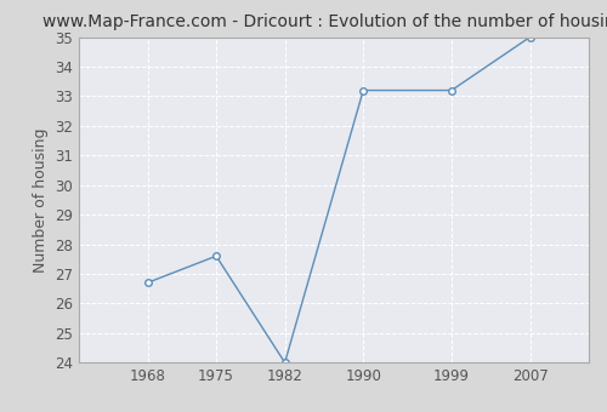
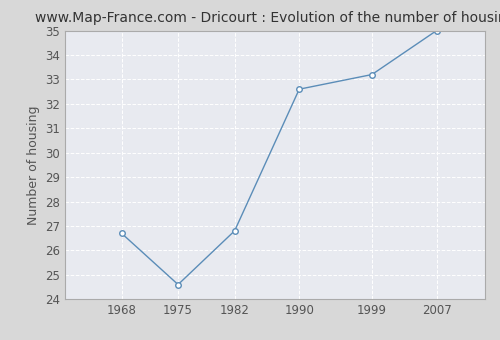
1975: 27.6 -> 24.6
1982: 24.0 -> 26.8
1990: 33.2 -> 32.6
